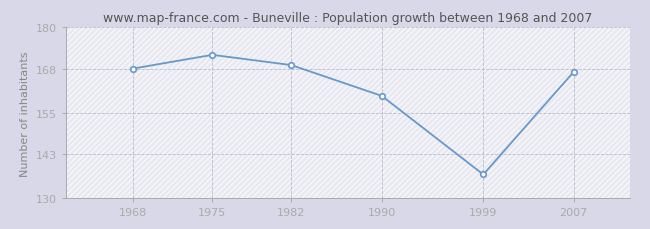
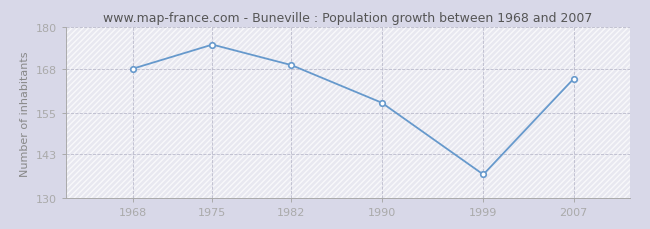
1975: 172 -> 175
1990: 160 -> 158
2007: 167 -> 165
